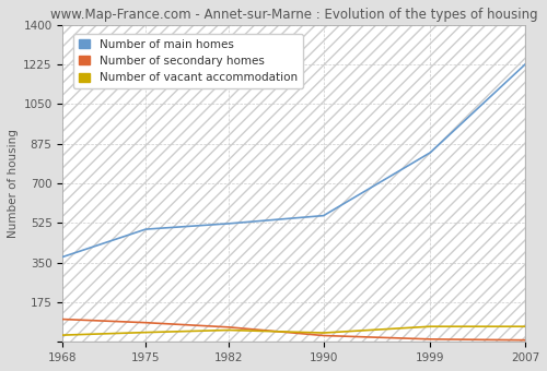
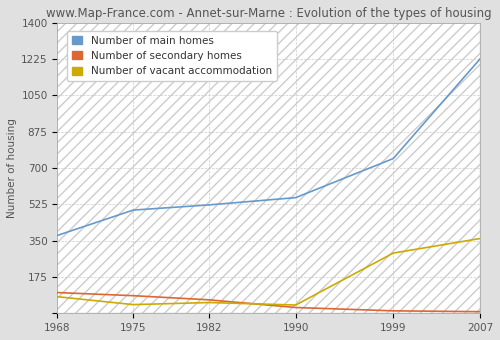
Number of vacant accommodation/1968: 30 -> 80
Number of main homes/1999: 835 -> 745
Number of vacant accommodation/1999: 68 -> 290
Number of vacant accommodation/2007: 68 -> 360
